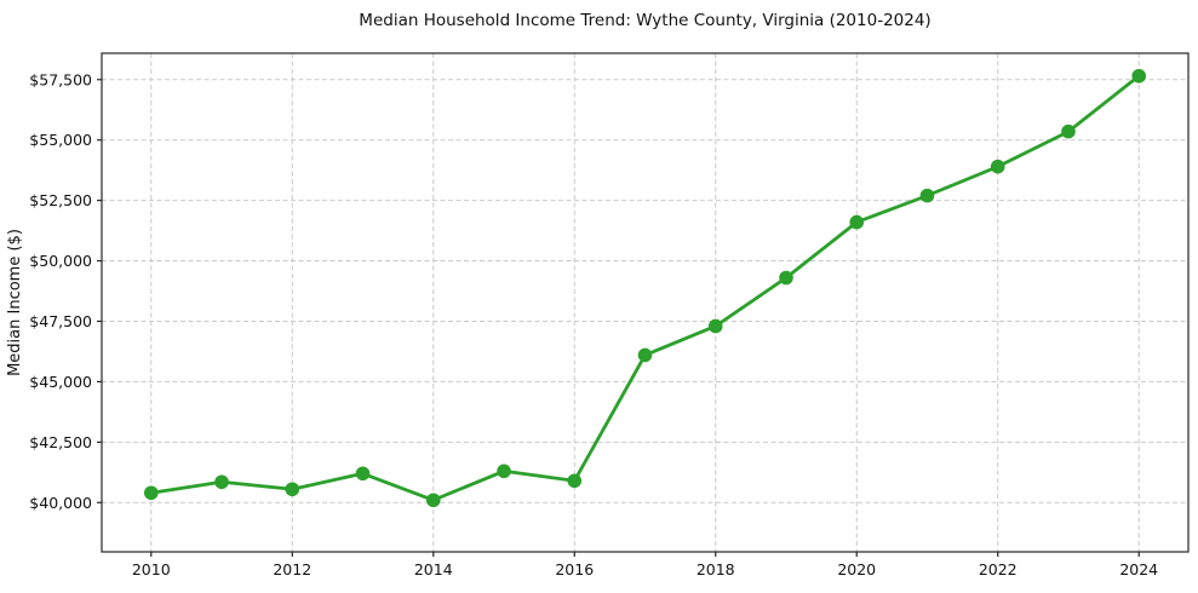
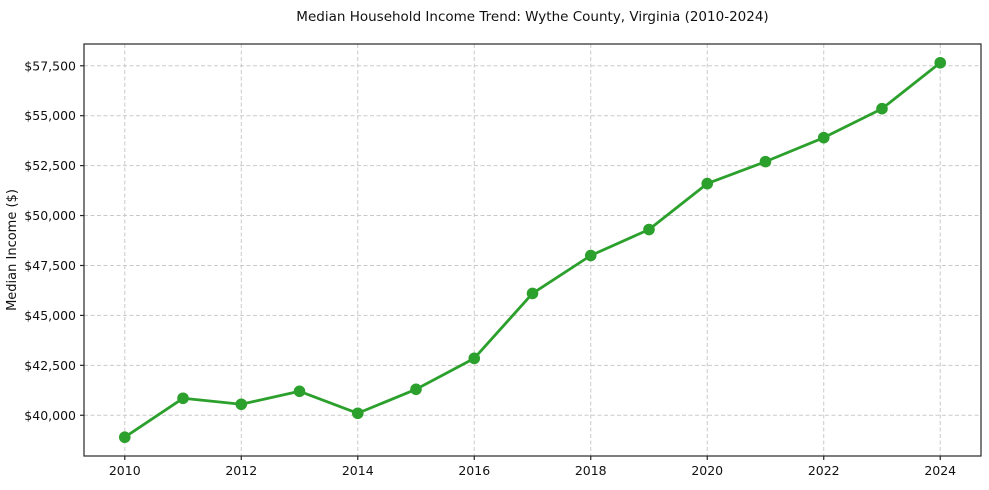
2010: $40400 -> $38900
2016: $40900 -> $42800
2018: $47300 -> $48000
